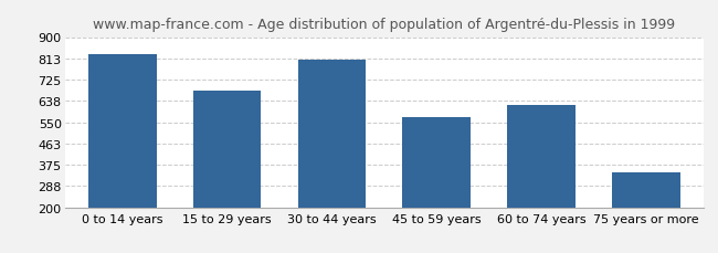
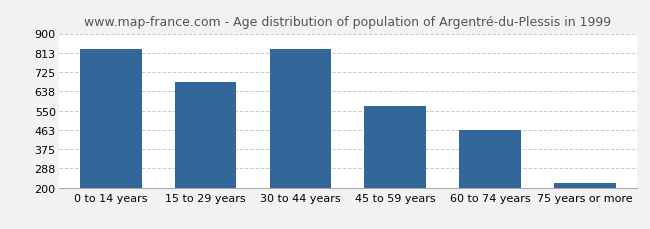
30 to 44 years: 805 -> 828
60 to 74 years: 620 -> 460
75 years or more: 345 -> 222
